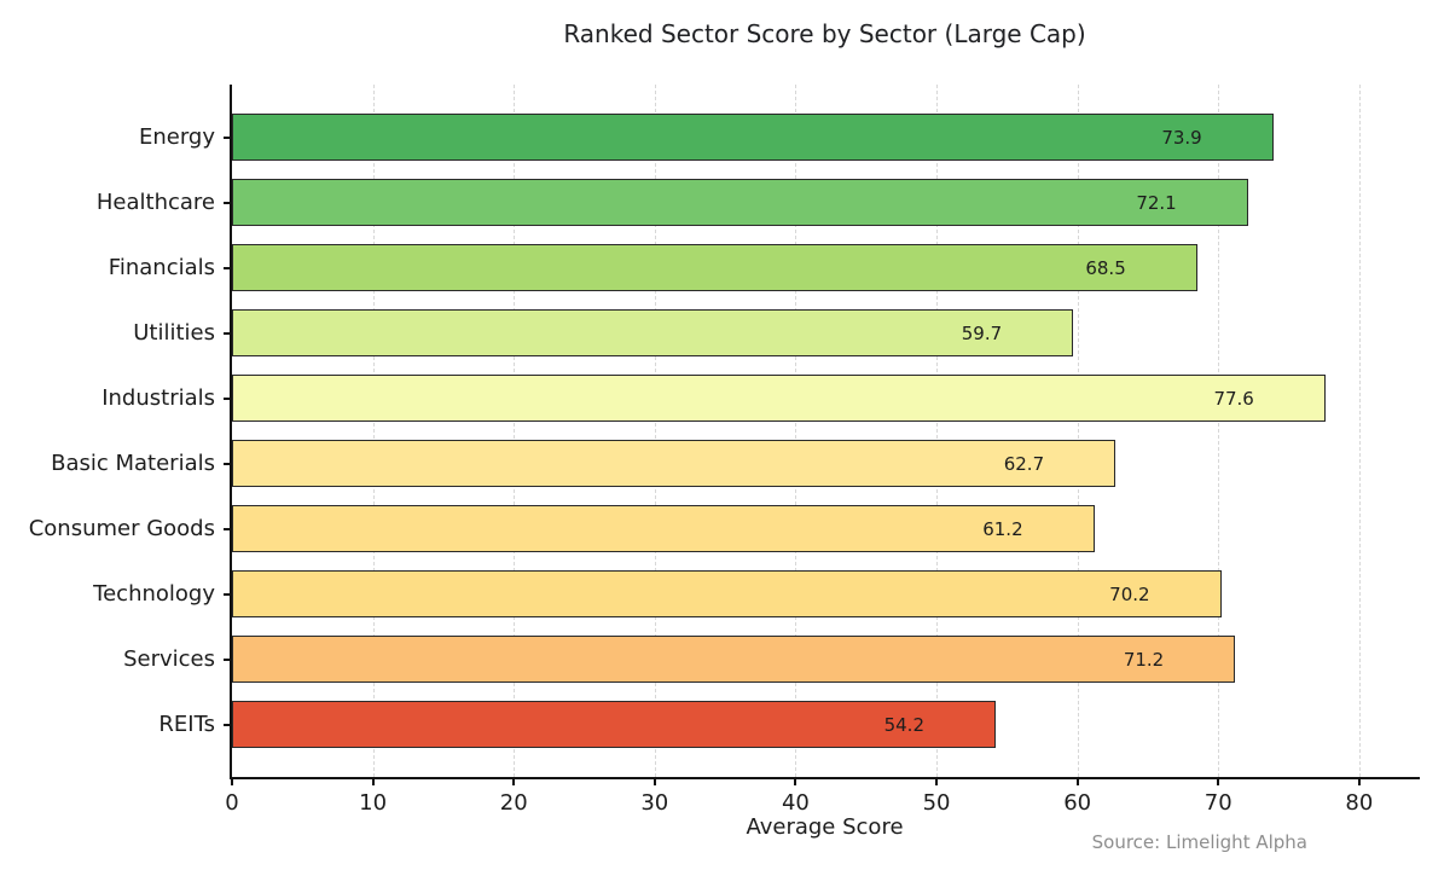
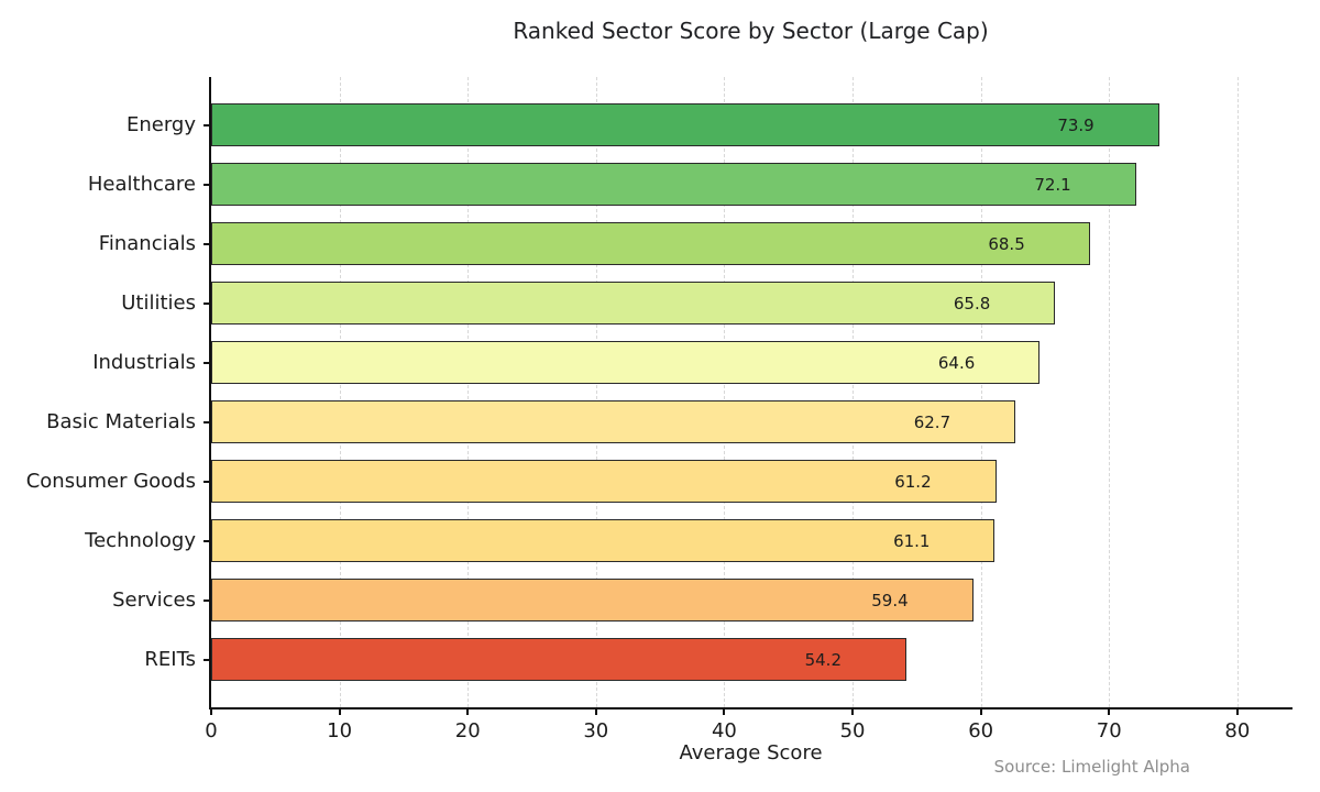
Utilities: 59.7 -> 65.8
Industrials: 77.6 -> 64.6
Technology: 70.2 -> 61.1
Services: 71.2 -> 59.4
